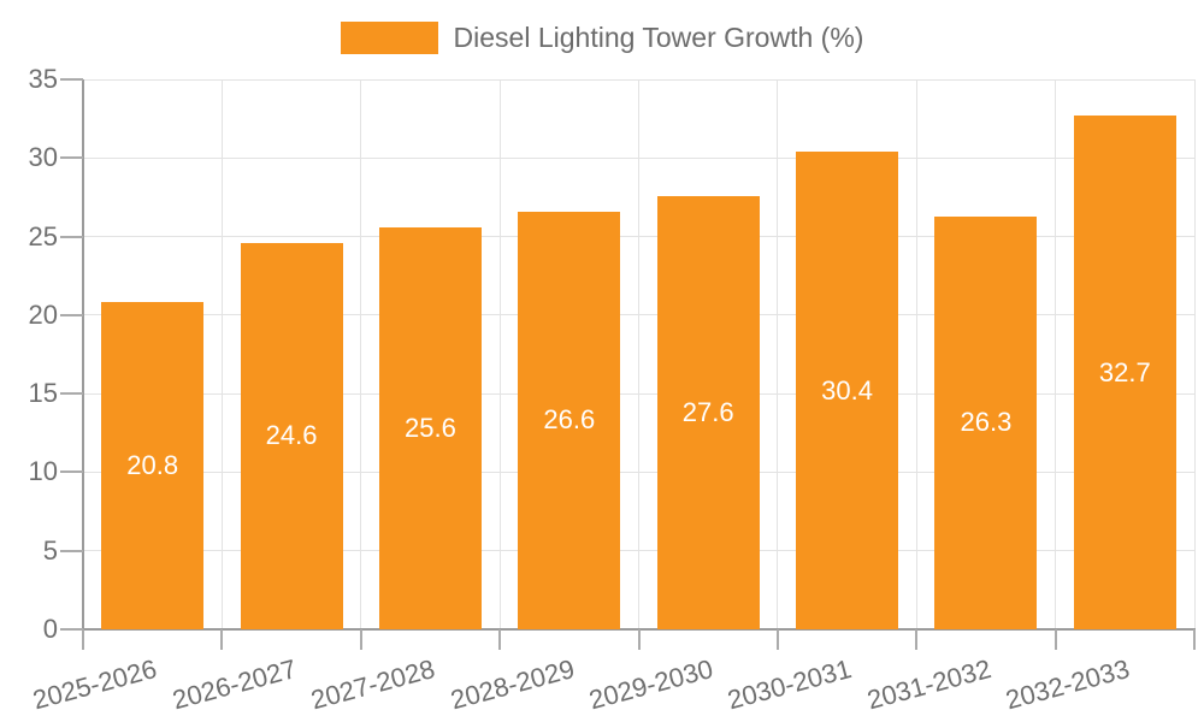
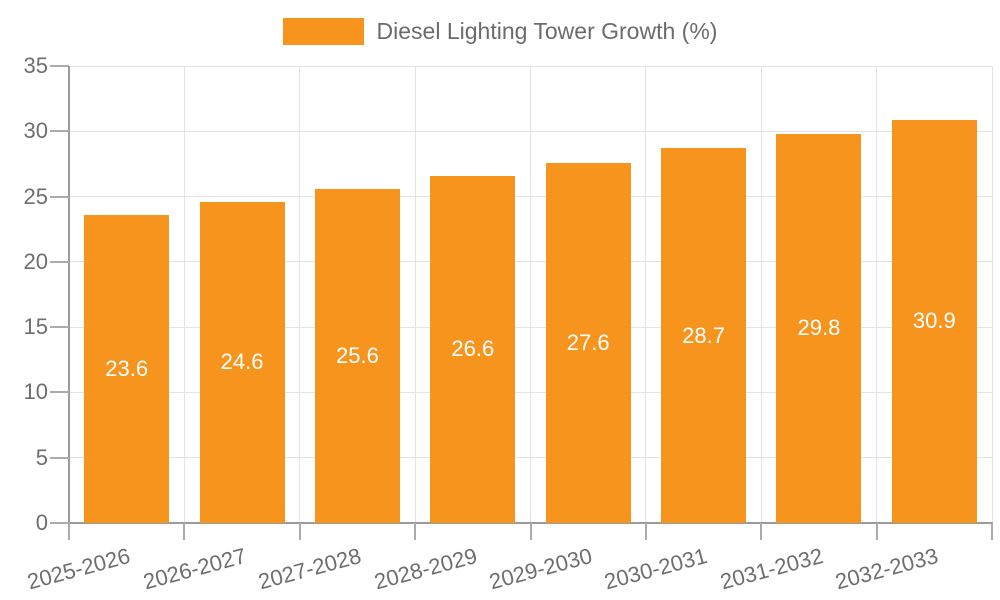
2025-2026: 20.8 -> 23.6
2030-2031: 30.4 -> 28.7
2031-2032: 26.3 -> 29.8
2032-2033: 32.7 -> 30.9
